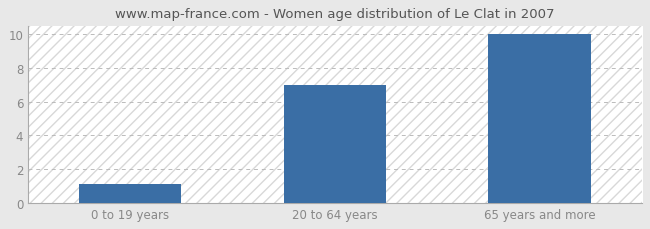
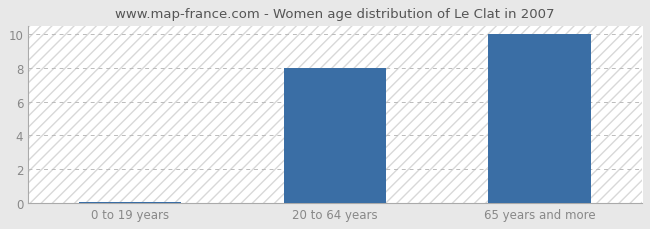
0 to 19 years: 1.1 -> 0.1
20 to 64 years: 7.0 -> 8.0
